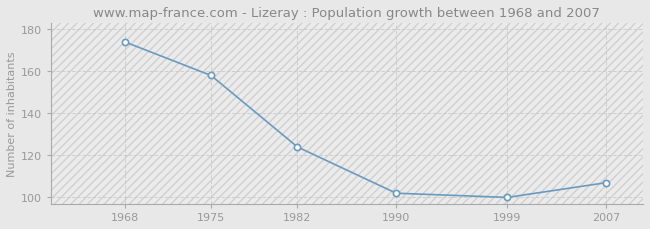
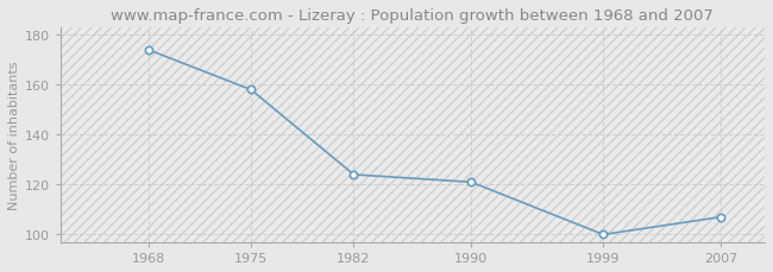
1990: 102 -> 121
